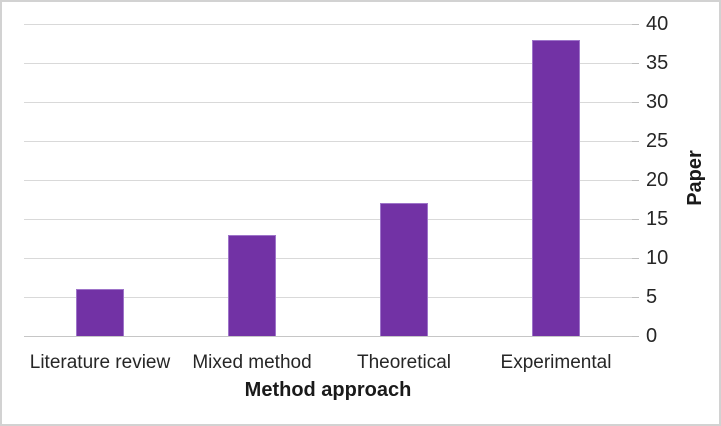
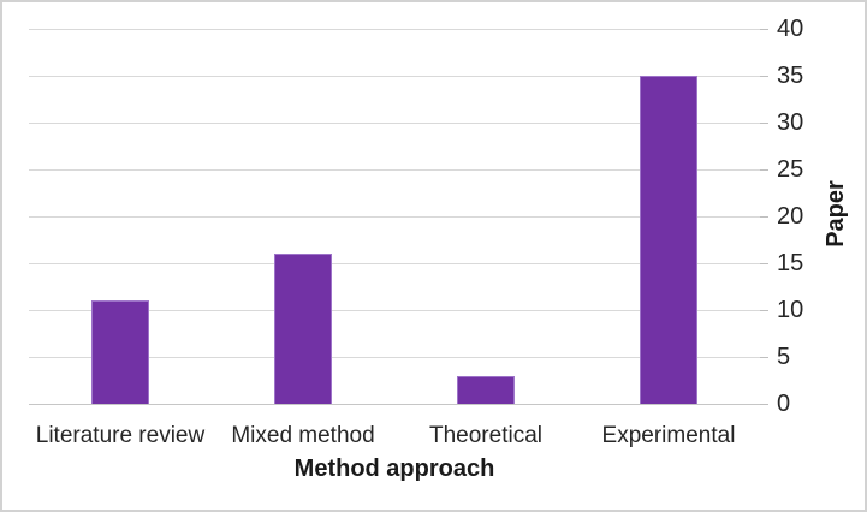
Literature review: 6 -> 11
Mixed method: 13 -> 16
Theoretical: 17 -> 3
Experimental: 38 -> 35
